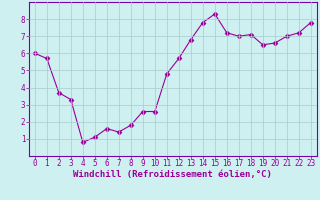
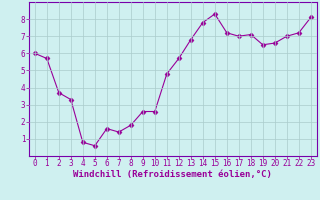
5: 1.1 -> 0.6
23: 7.8 -> 8.1
